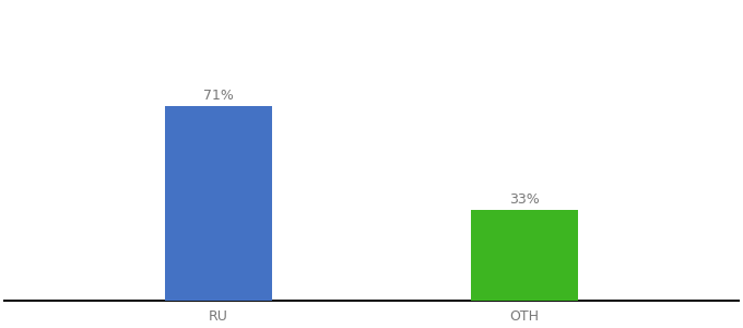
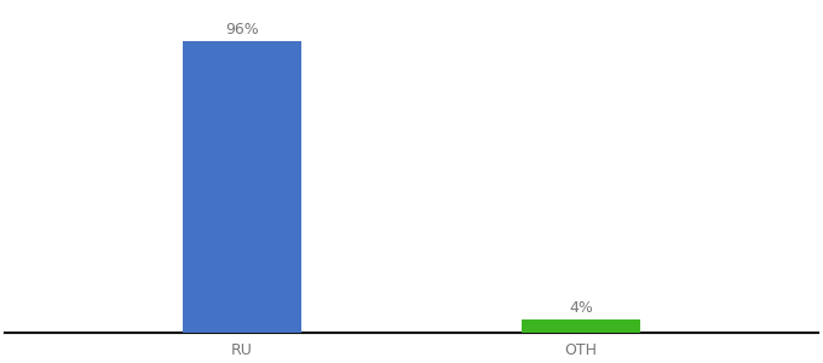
RU: 71% -> 96%
OTH: 33% -> 4%
